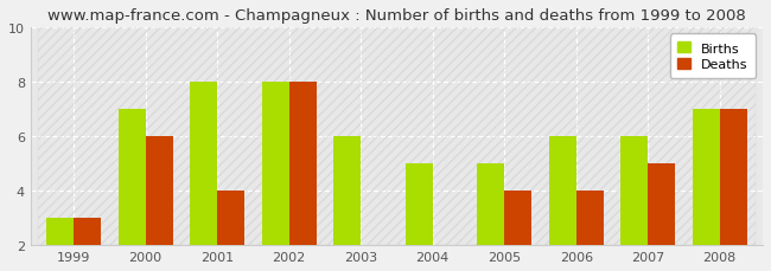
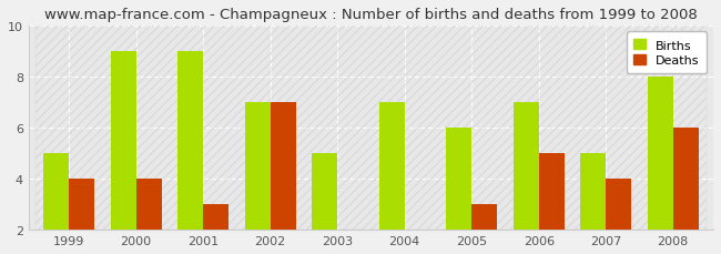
Births/1999: 3 -> 5
Deaths/1999: 3 -> 4
Births/2000: 7 -> 9
Deaths/2000: 6 -> 4
Births/2001: 8 -> 9
Deaths/2001: 4 -> 3
Births/2002: 8 -> 7
Deaths/2002: 8 -> 7
Births/2003: 6 -> 5
Births/2004: 5 -> 7
Births/2005: 5 -> 6
Deaths/2005: 4 -> 3
Births/2006: 6 -> 7
Deaths/2006: 4 -> 5
Births/2007: 6 -> 5
Deaths/2007: 5 -> 4
Births/2008: 7 -> 8
Deaths/2008: 7 -> 6
